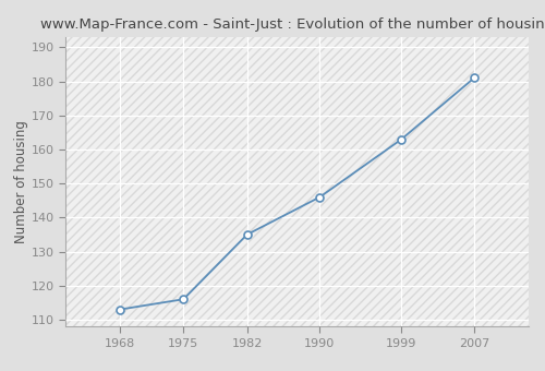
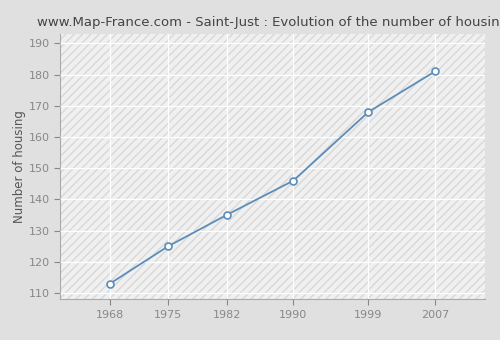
1975: 116 -> 125
1999: 163 -> 168
